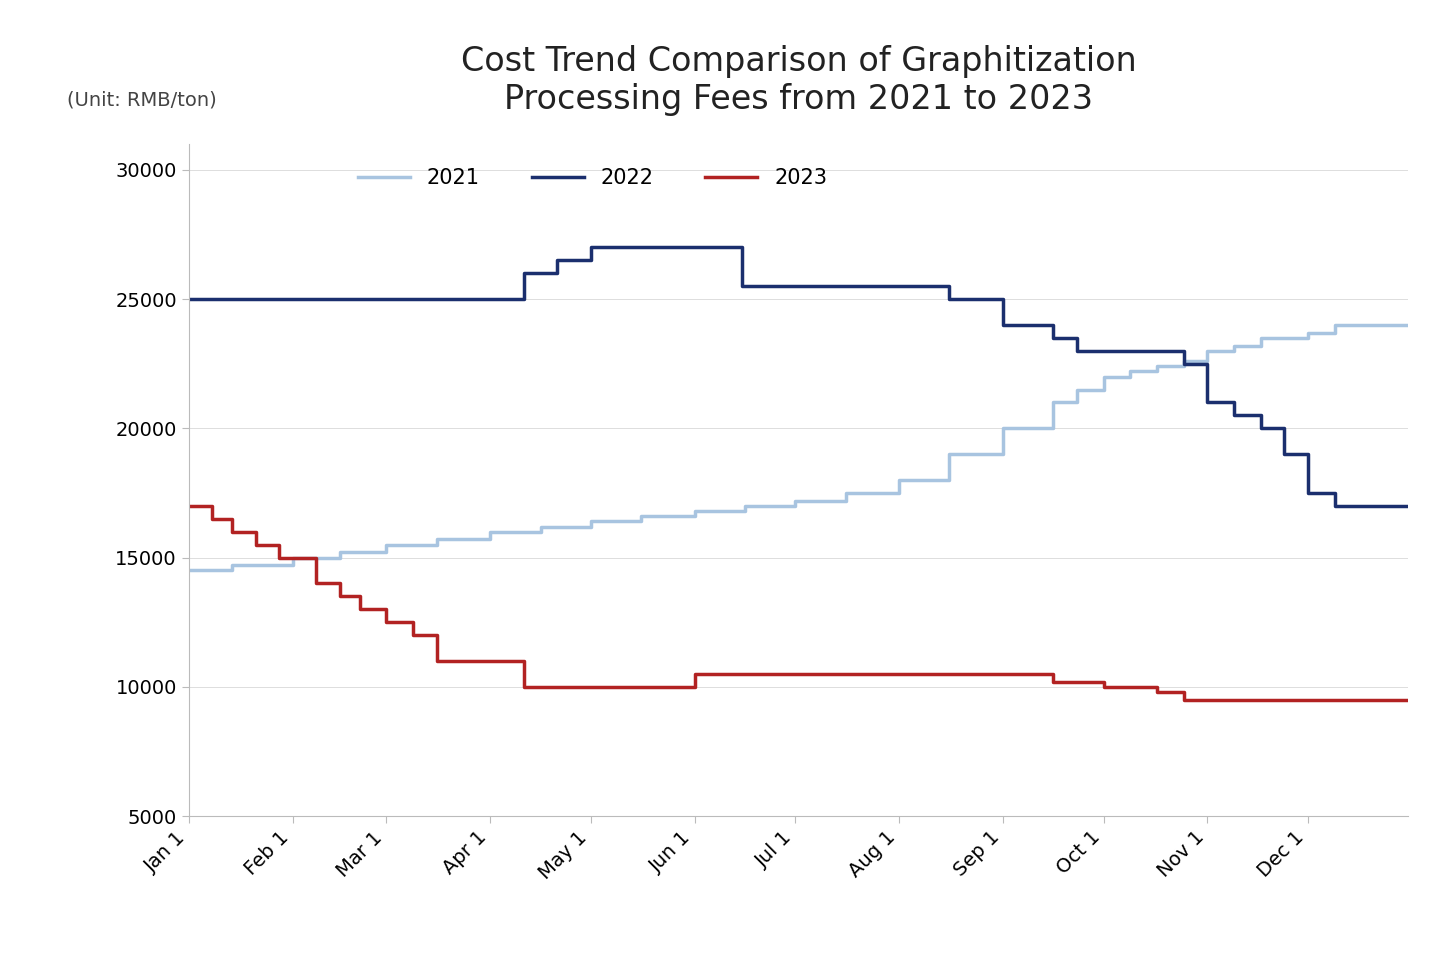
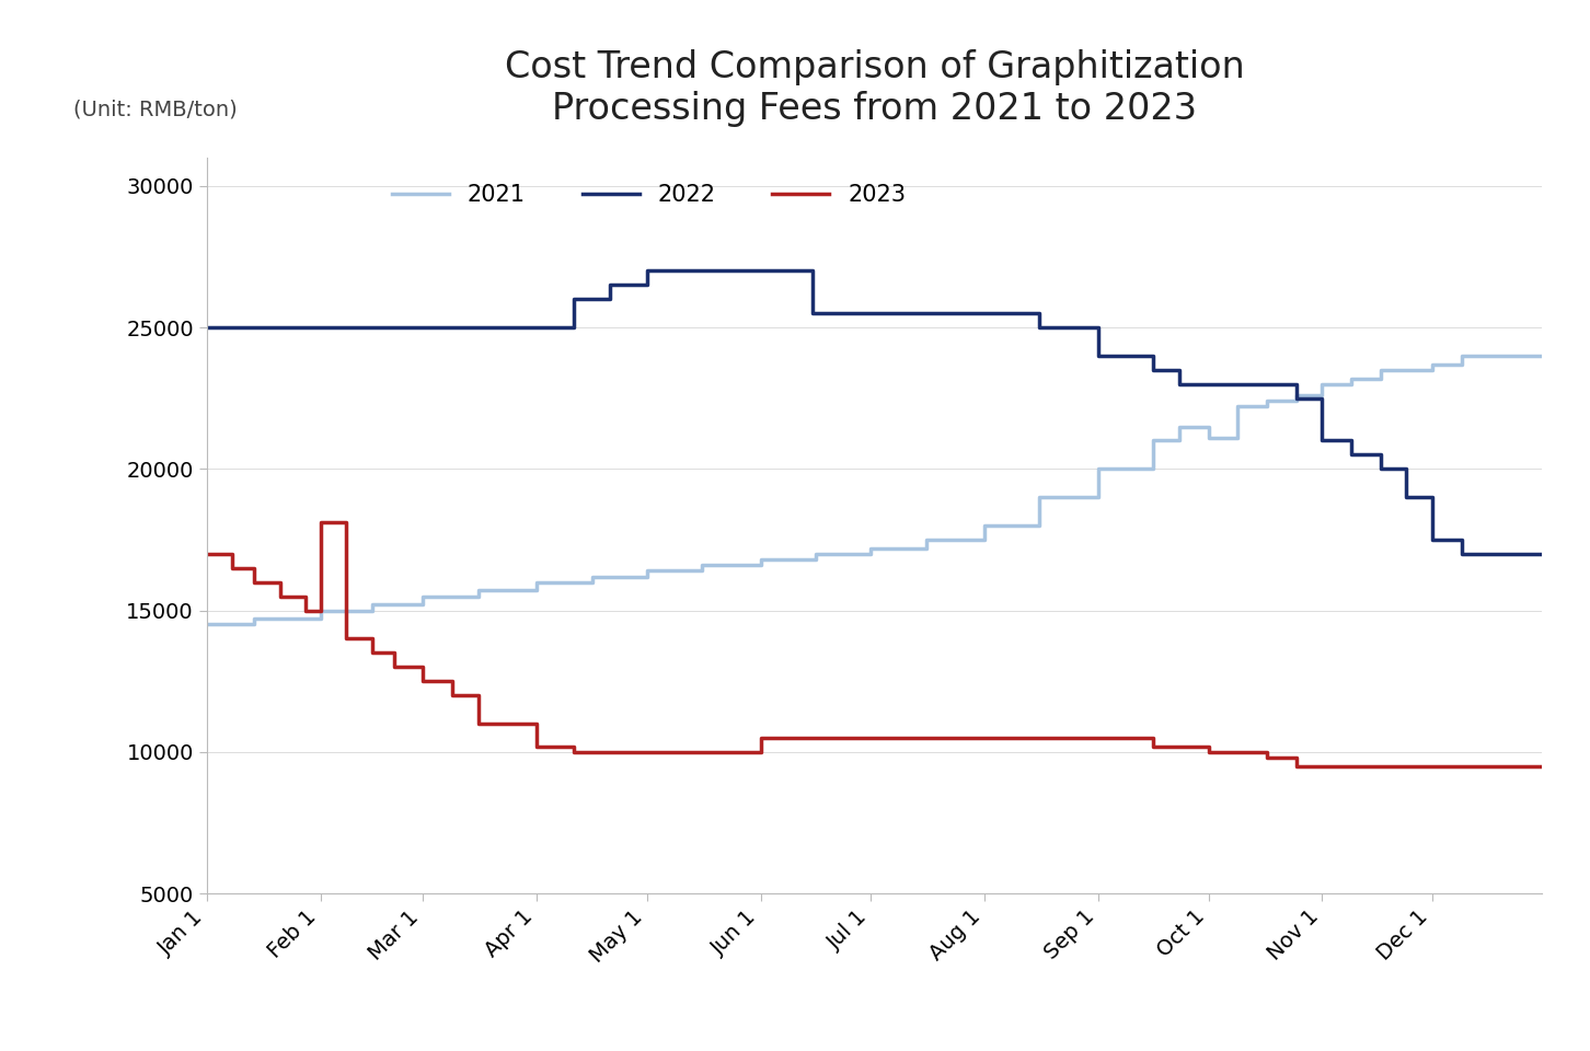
2023/Feb 1: 15000 -> 18100
2023/Apr 1: 11000 -> 10200
2021/Oct 1: 22000 -> 21100
